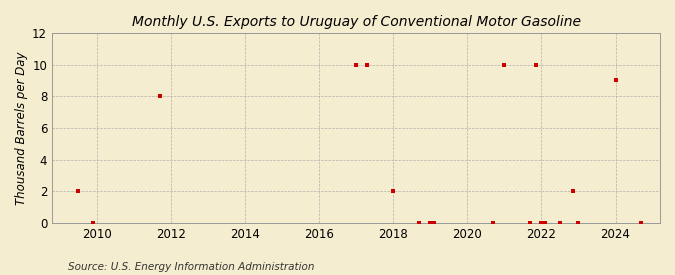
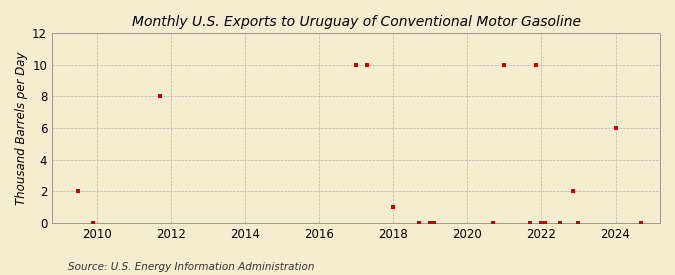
2018: 2 -> 1
2024: 9 -> 6
